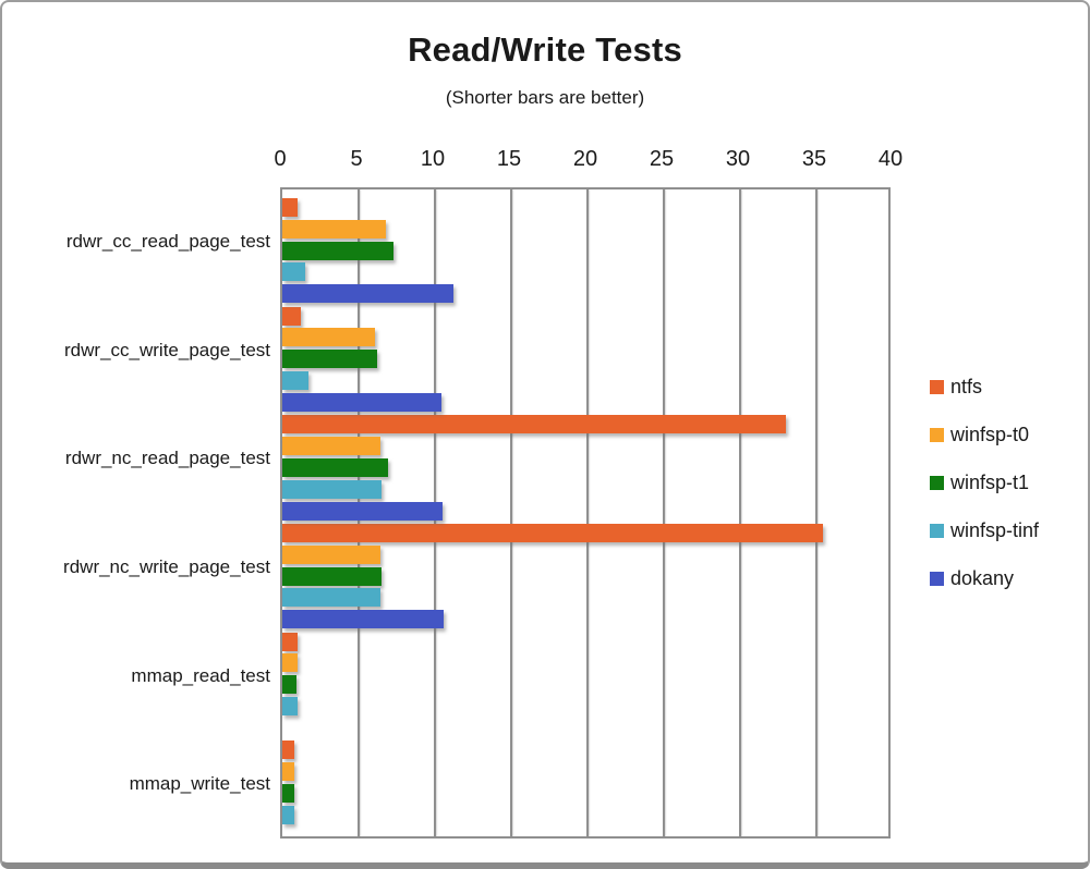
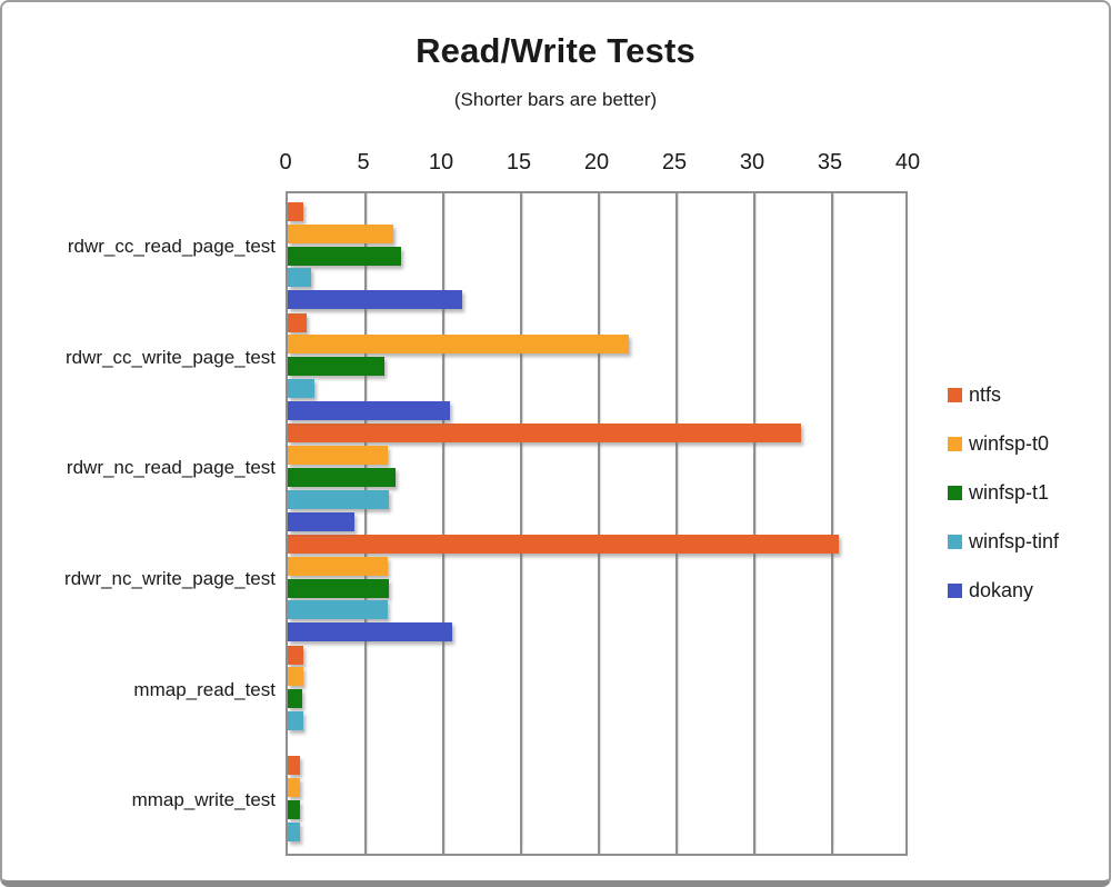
winfsp-t0/rdwr_cc_write_page_test: 6.1 -> 21.9
dokany/rdwr_nc_read_page_test: 10.5 -> 4.3
